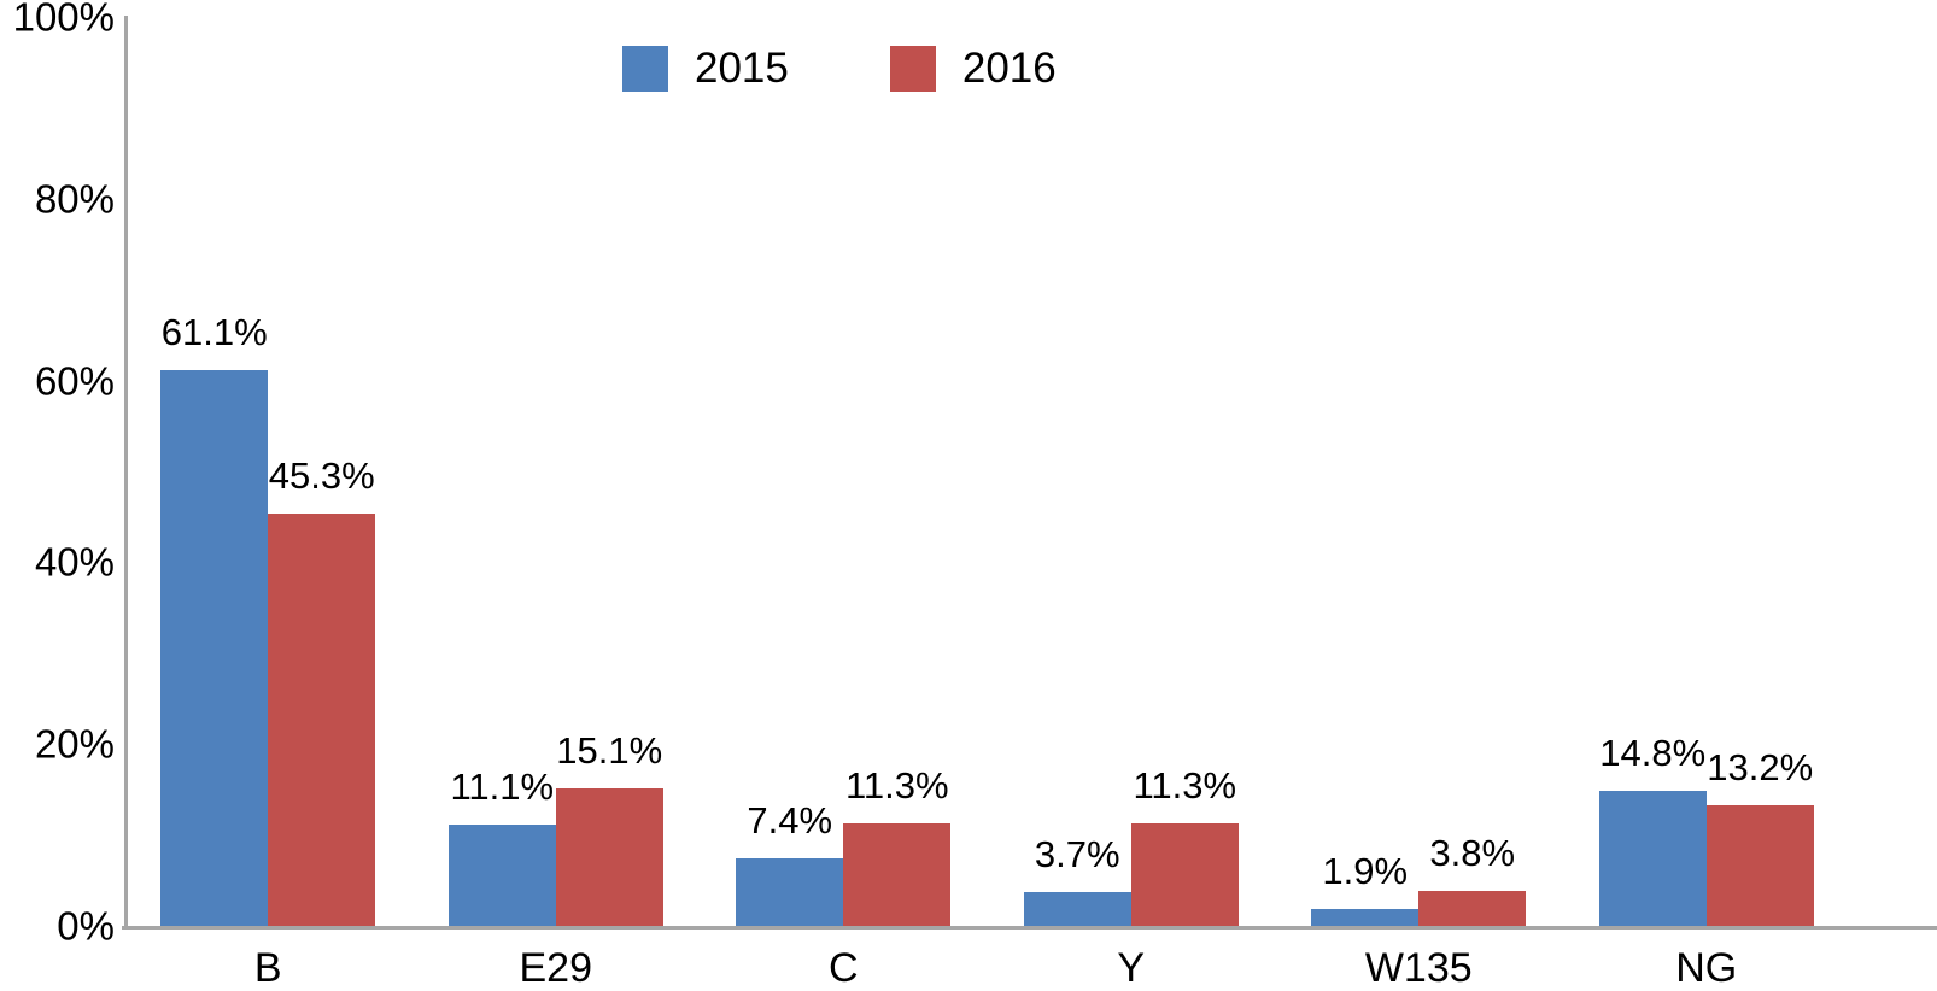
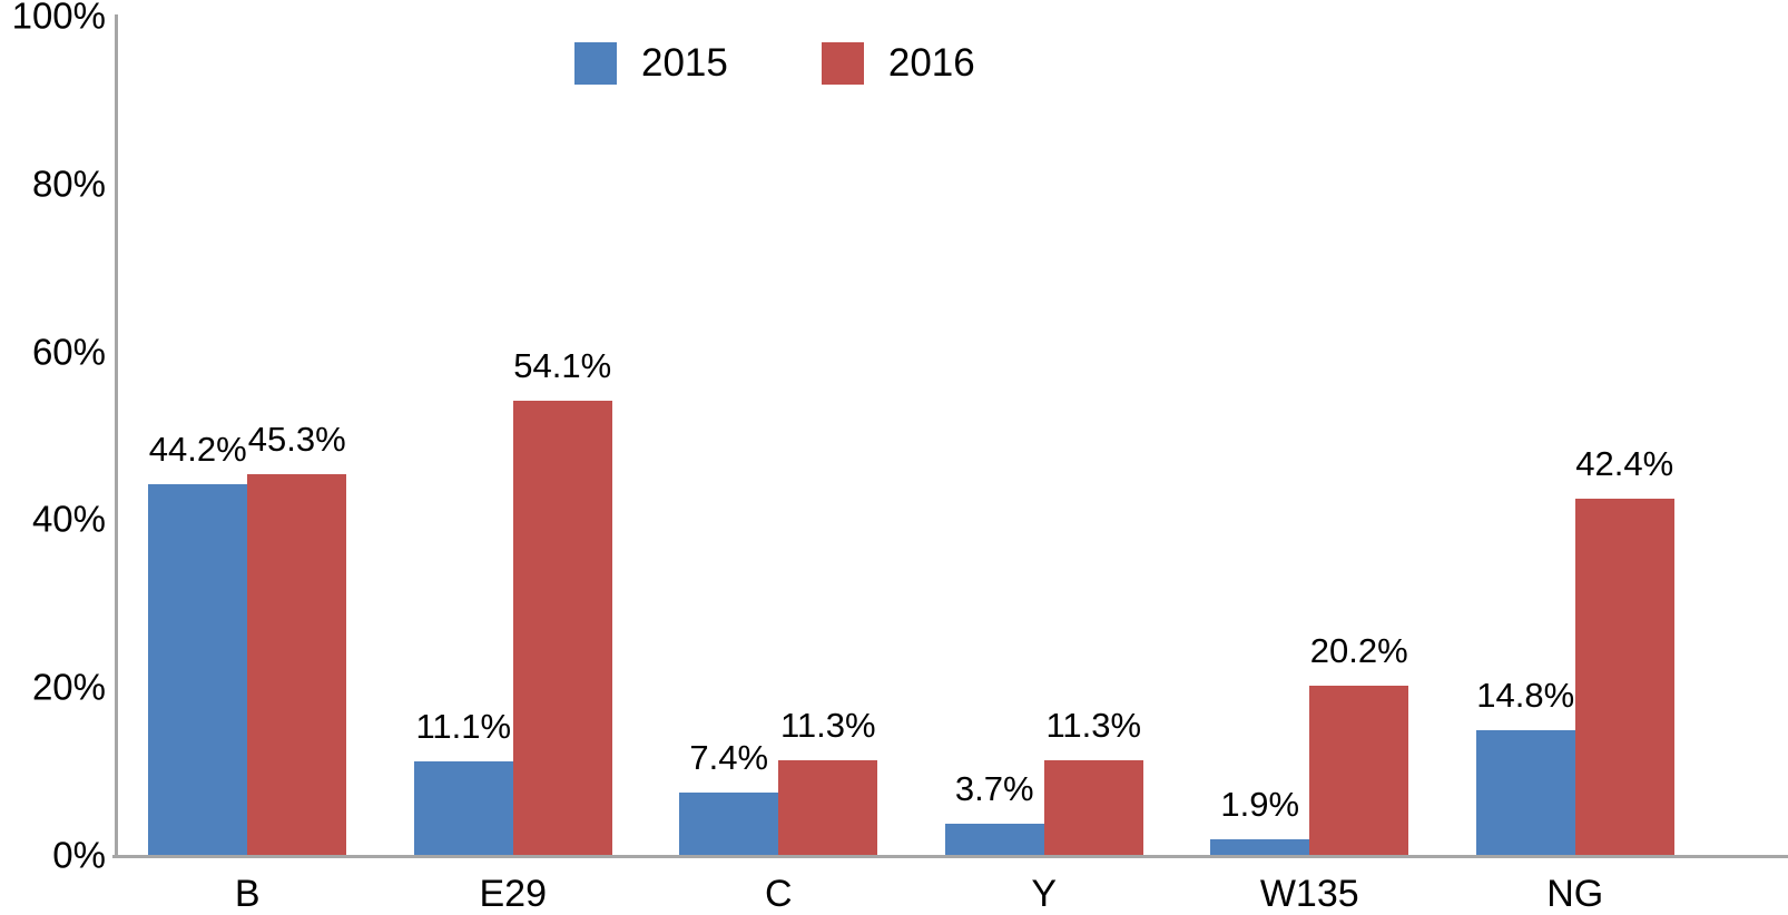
2015/B: 61.1% -> 44.2%
2016/E29: 15.1% -> 54.1%
2016/W135: 3.8% -> 20.2%
2016/NG: 13.2% -> 42.4%
